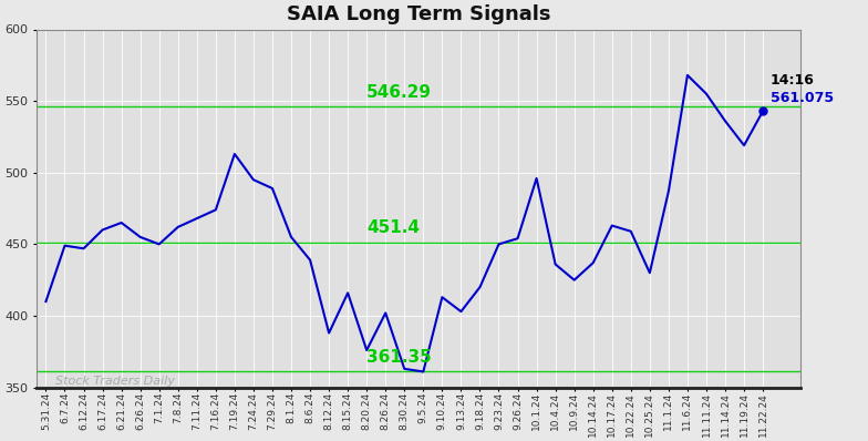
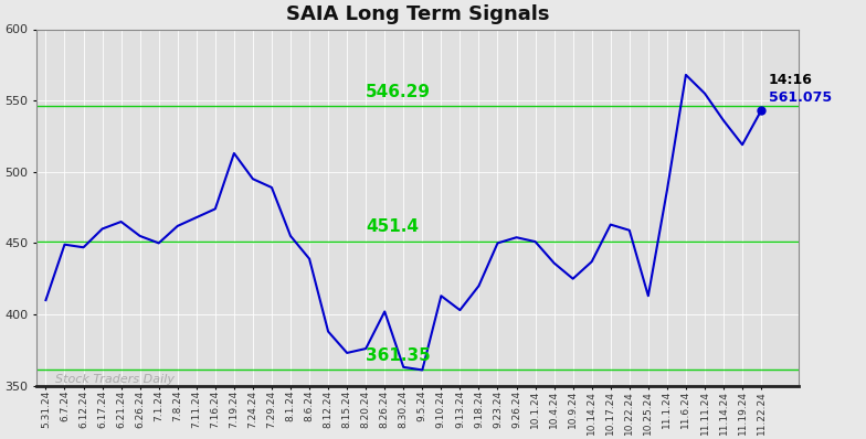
8.15.24: 416 -> 373
10.1.24: 496 -> 451
10.25.24: 430 -> 413
